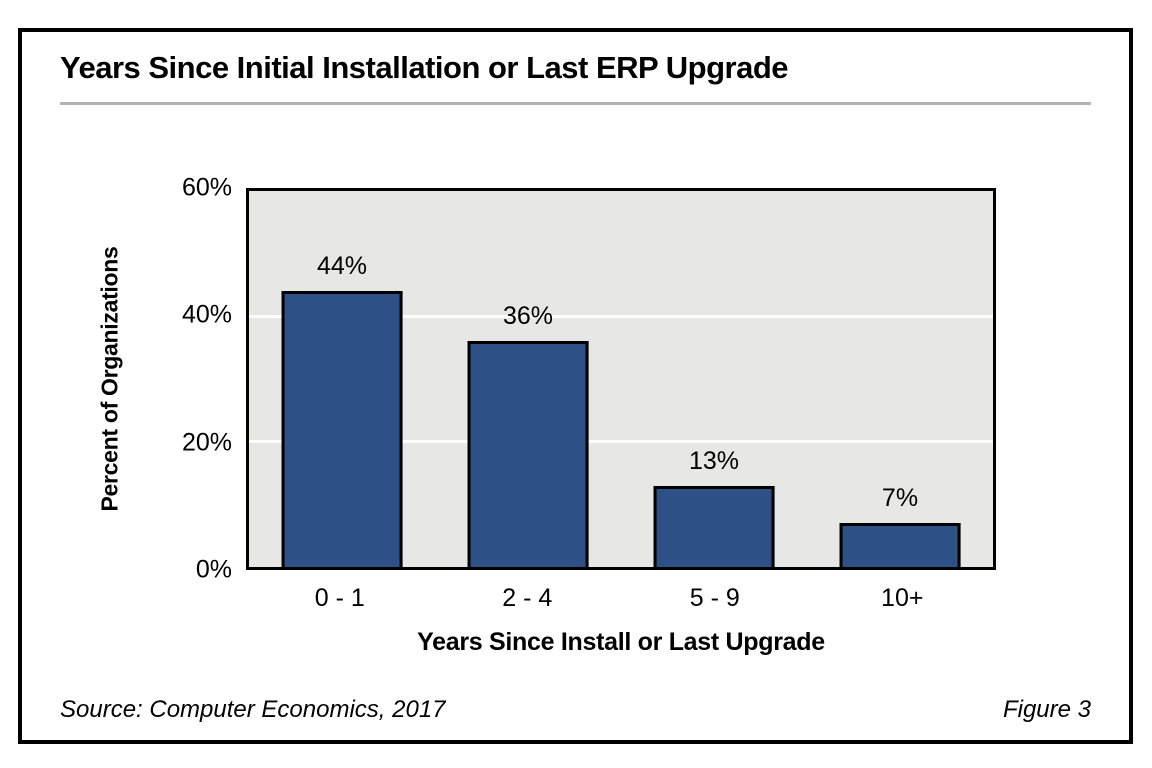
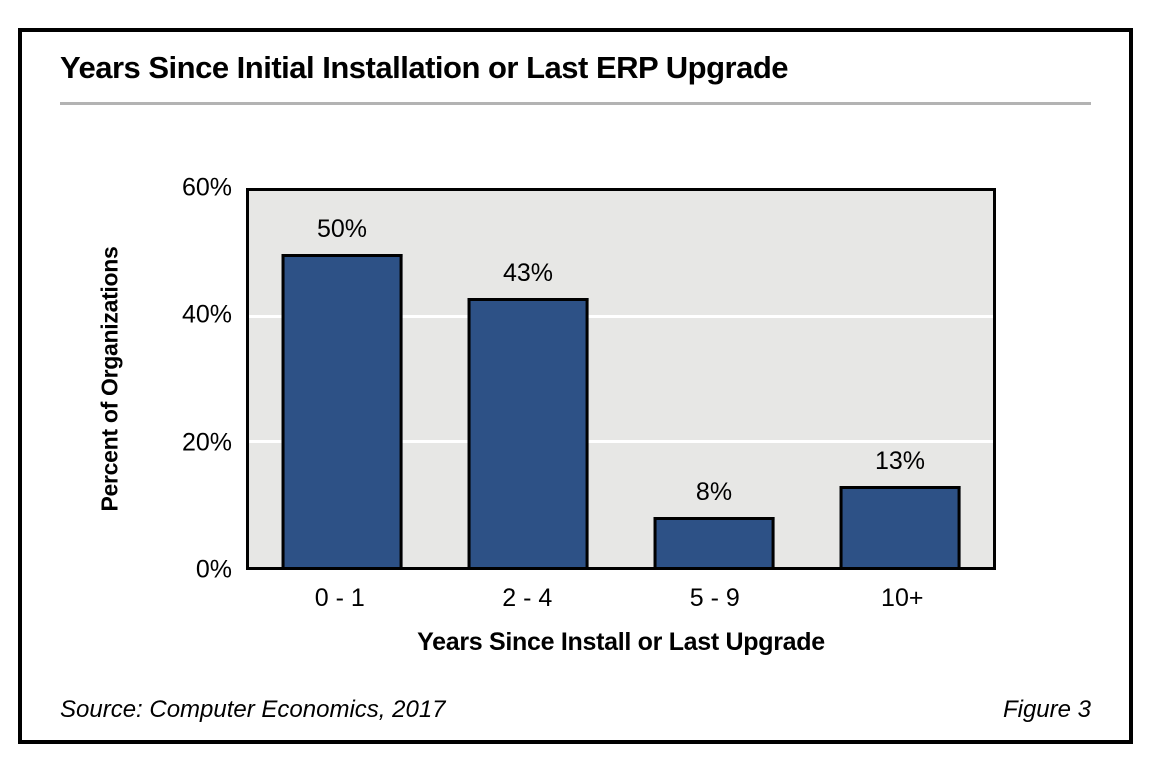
0 - 1: 44% -> 50%
2 - 4: 36% -> 43%
5 - 9: 13% -> 8%
10+: 7% -> 13%
